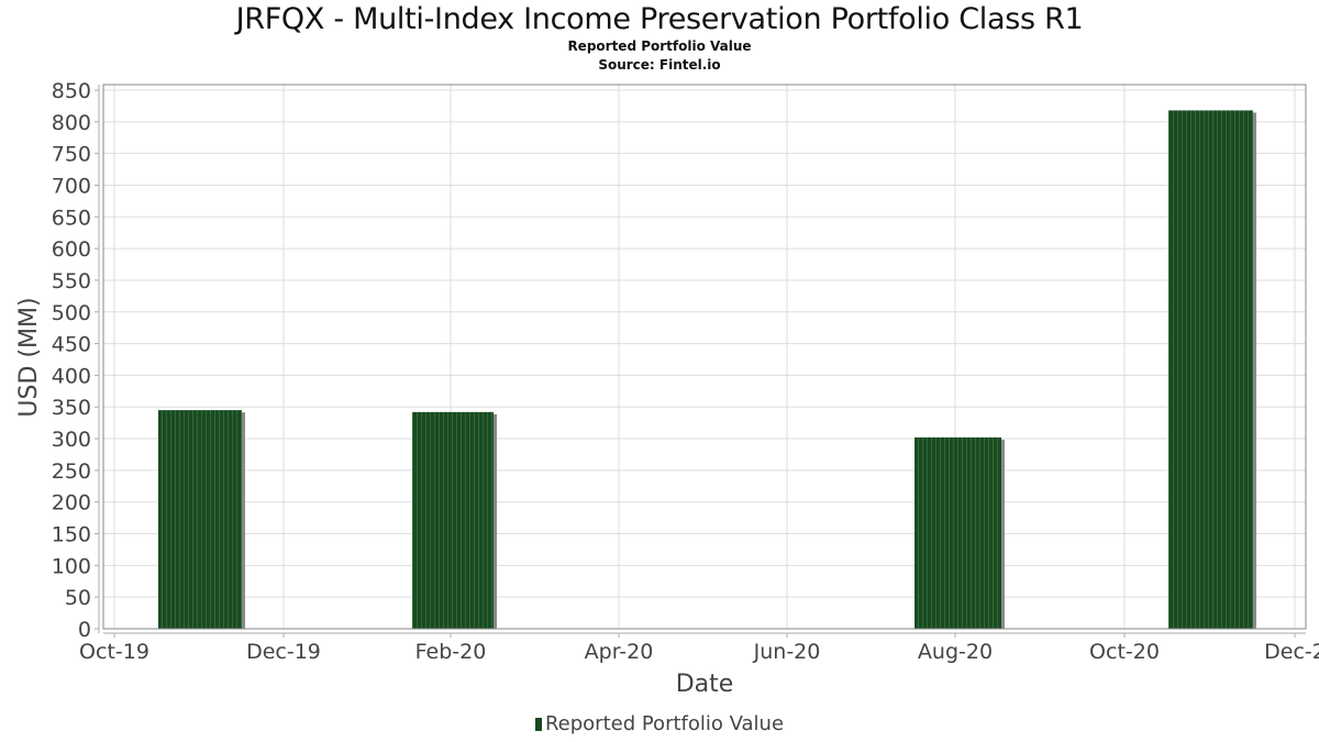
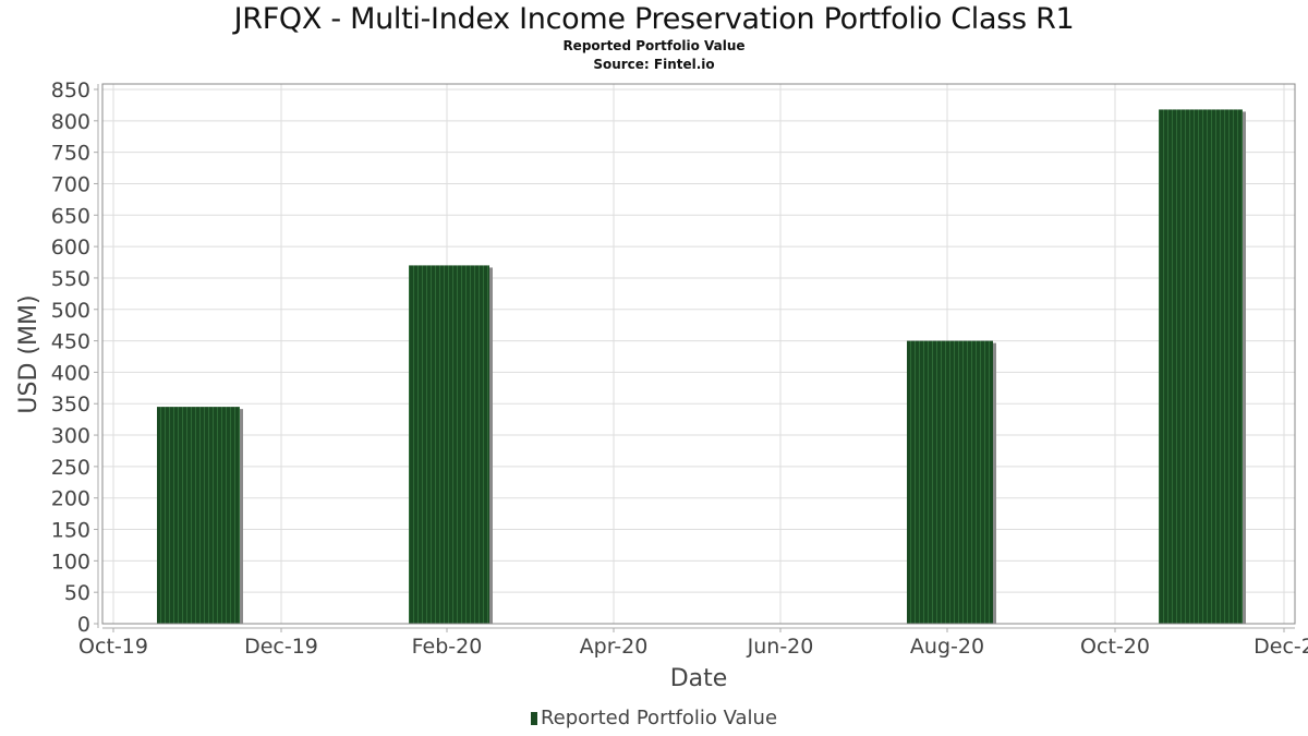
Feb-20: 340 -> 570
Aug-20: 300 -> 450
